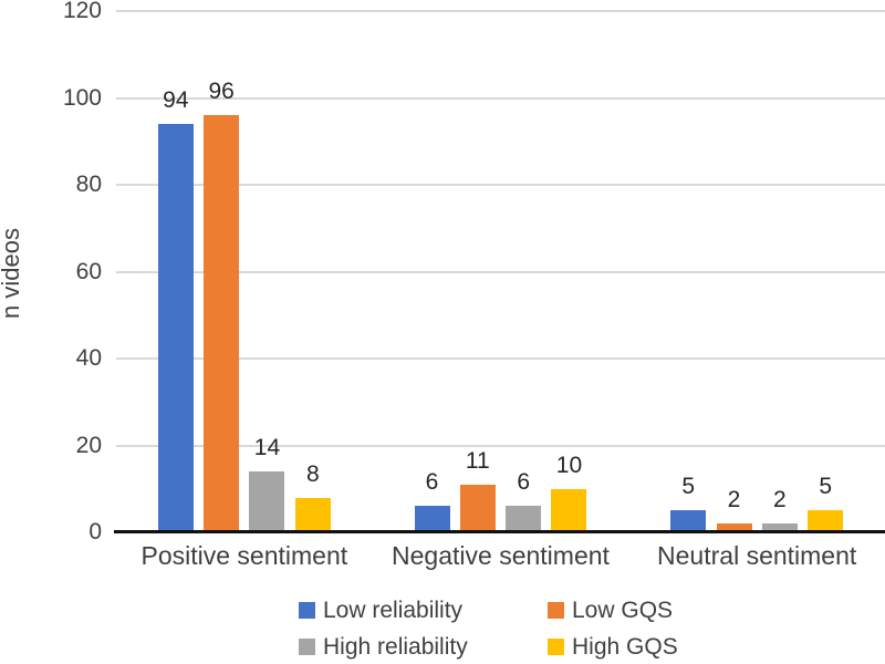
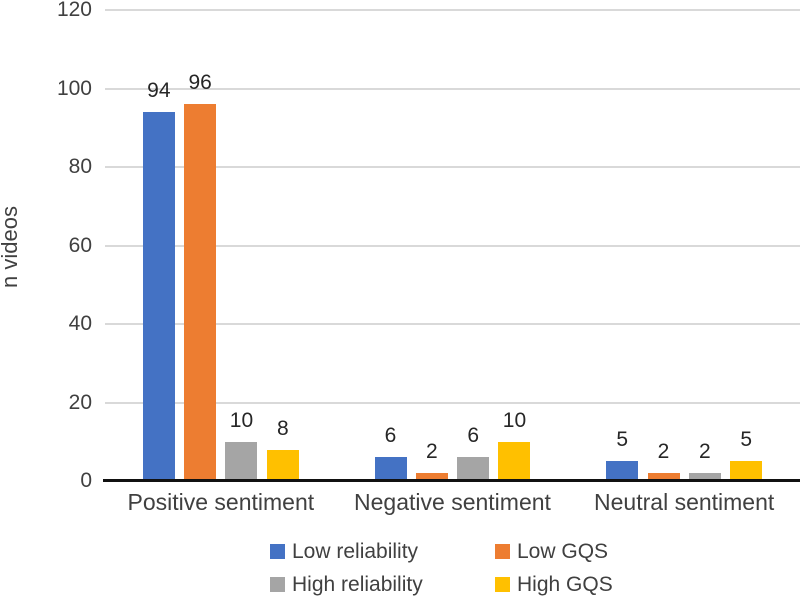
High reliability/Positive sentiment: 14 -> 10
Low GQS/Negative sentiment: 11 -> 2
